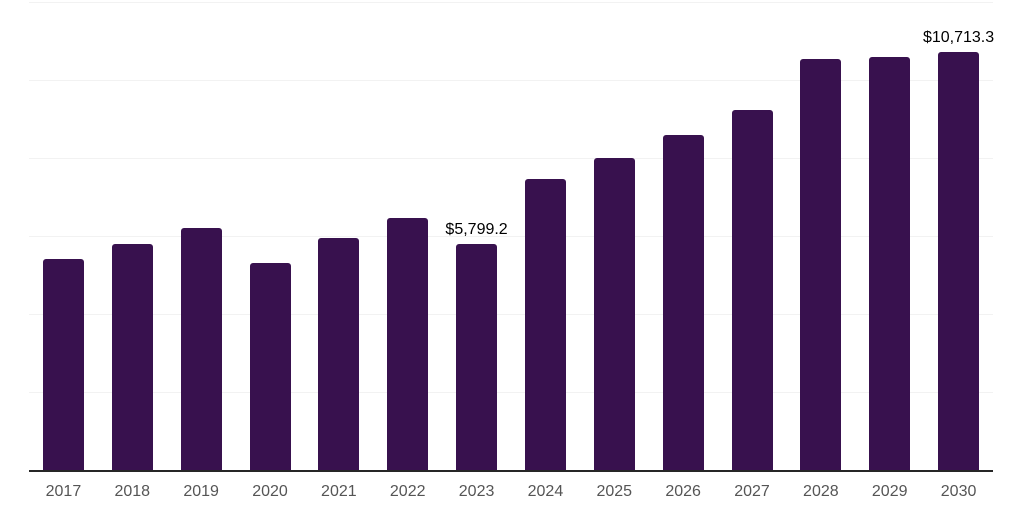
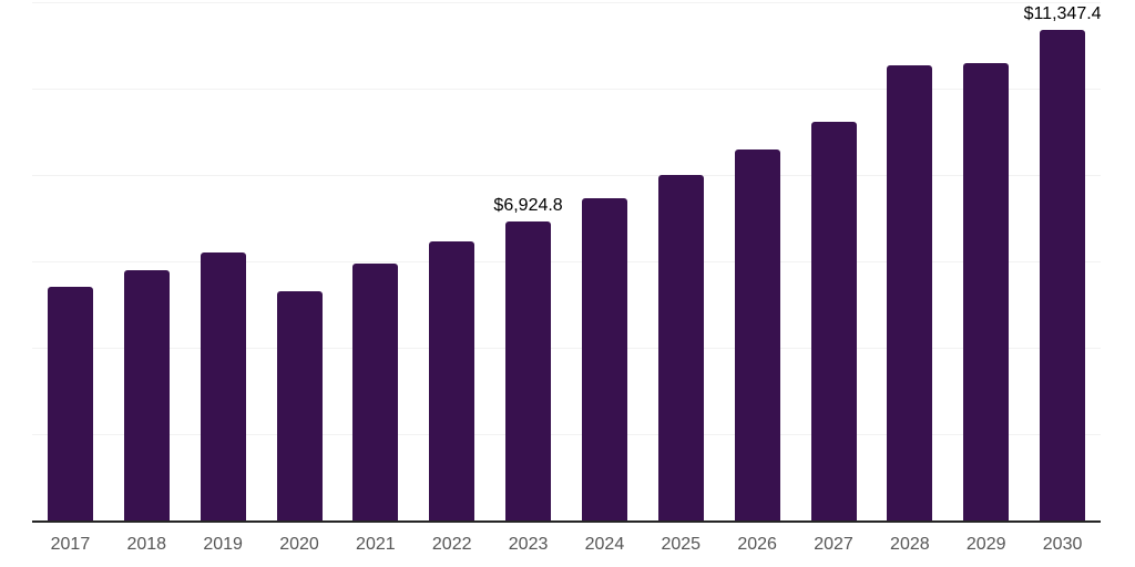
2023: $5,799.2 -> $6,924.8
2030: $10,713.3 -> $11,347.4
